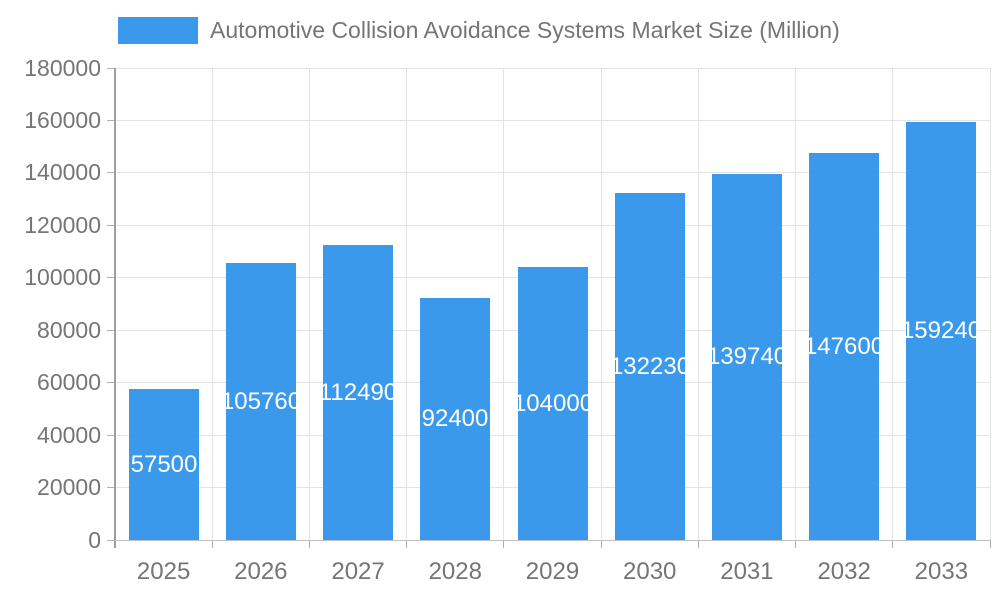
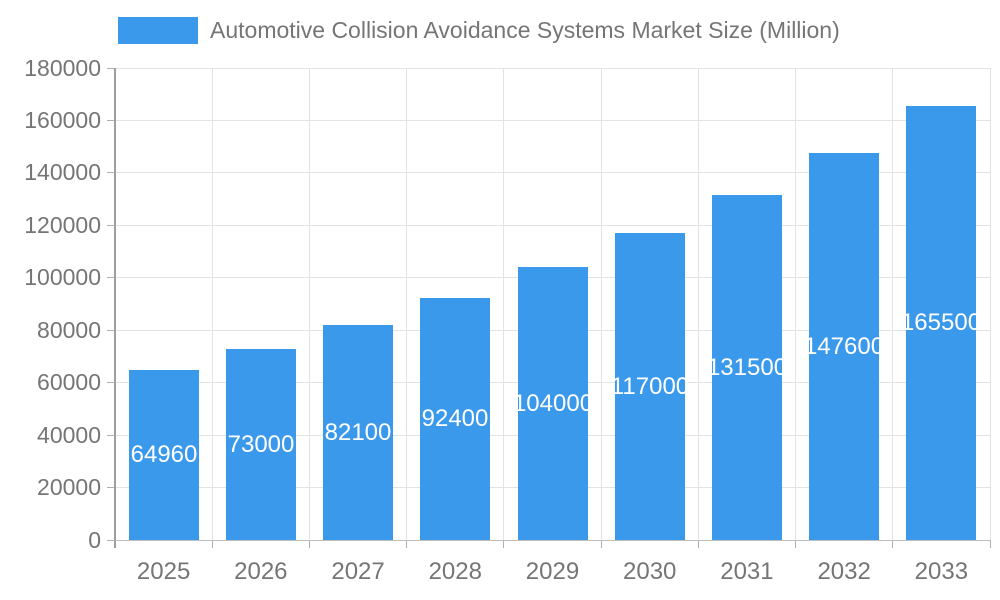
2025: 57500 -> 64960
2026: 105760 -> 73000
2027: 112490 -> 82100
2030: 132230 -> 117000
2031: 139740 -> 131500
2033: 159240 -> 165500
